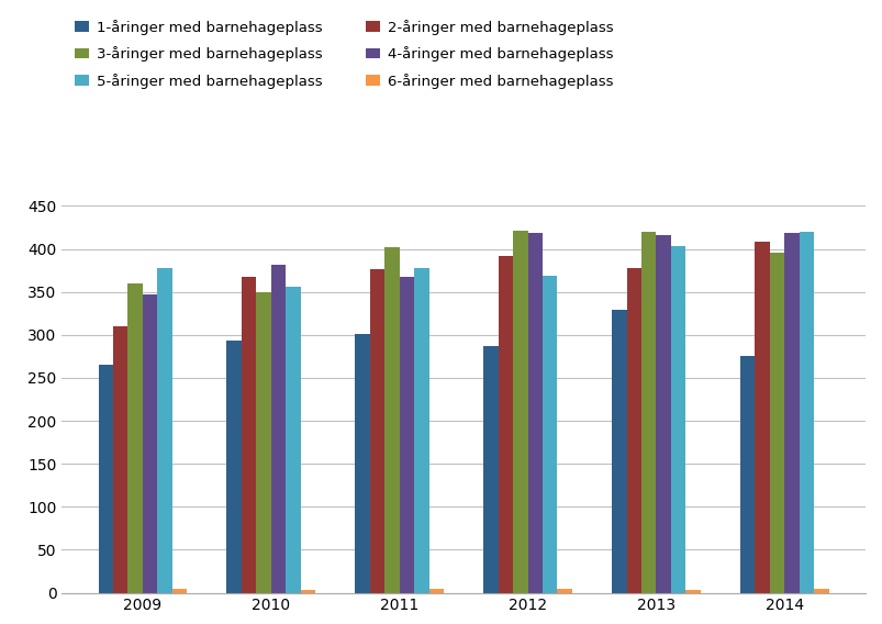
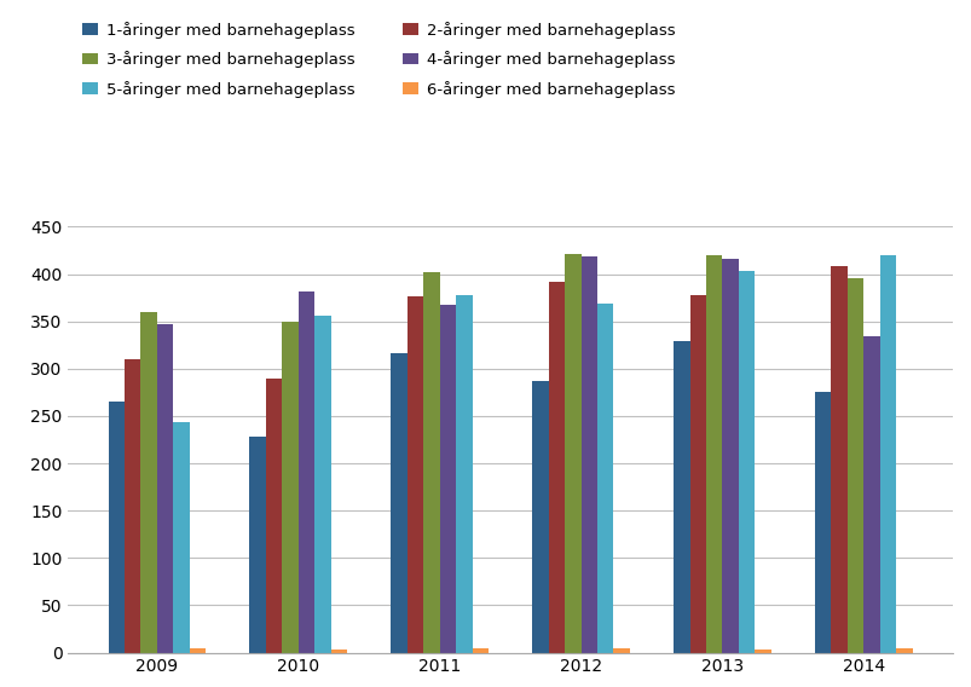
5-åringer med barnehageplass/2009: 378 -> 244
1-åringer med barnehageplass/2010: 294 -> 228
2-åringer med barnehageplass/2010: 368 -> 290
1-åringer med barnehageplass/2011: 301 -> 316
4-åringer med barnehageplass/2014: 418 -> 334
